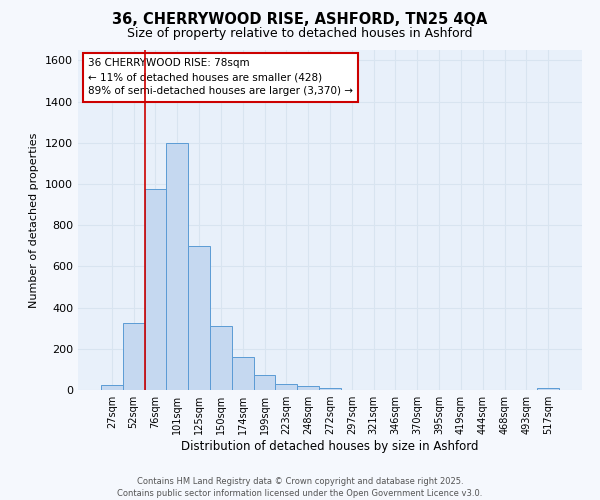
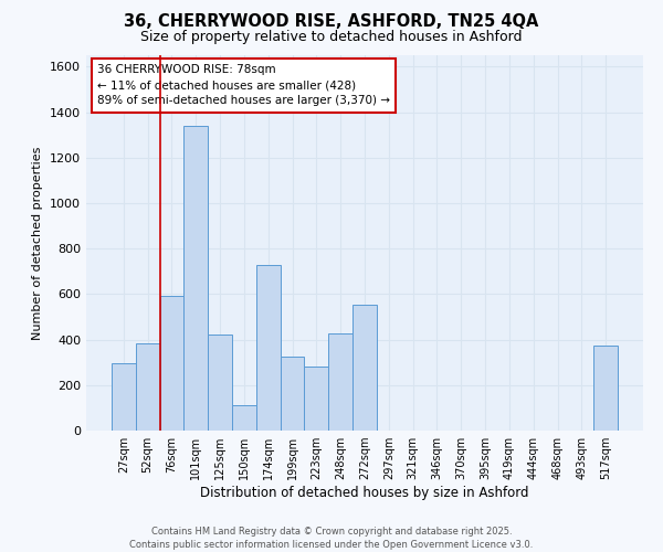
27sqm: 25 -> 295
52sqm: 325 -> 385
76sqm: 975 -> 590
101sqm: 1200 -> 1340
125sqm: 700 -> 420
150sqm: 310 -> 110
174sqm: 160 -> 730
199sqm: 75 -> 325
223sqm: 30 -> 280
248sqm: 20 -> 425
272sqm: 12 -> 555
517sqm: 12 -> 375
